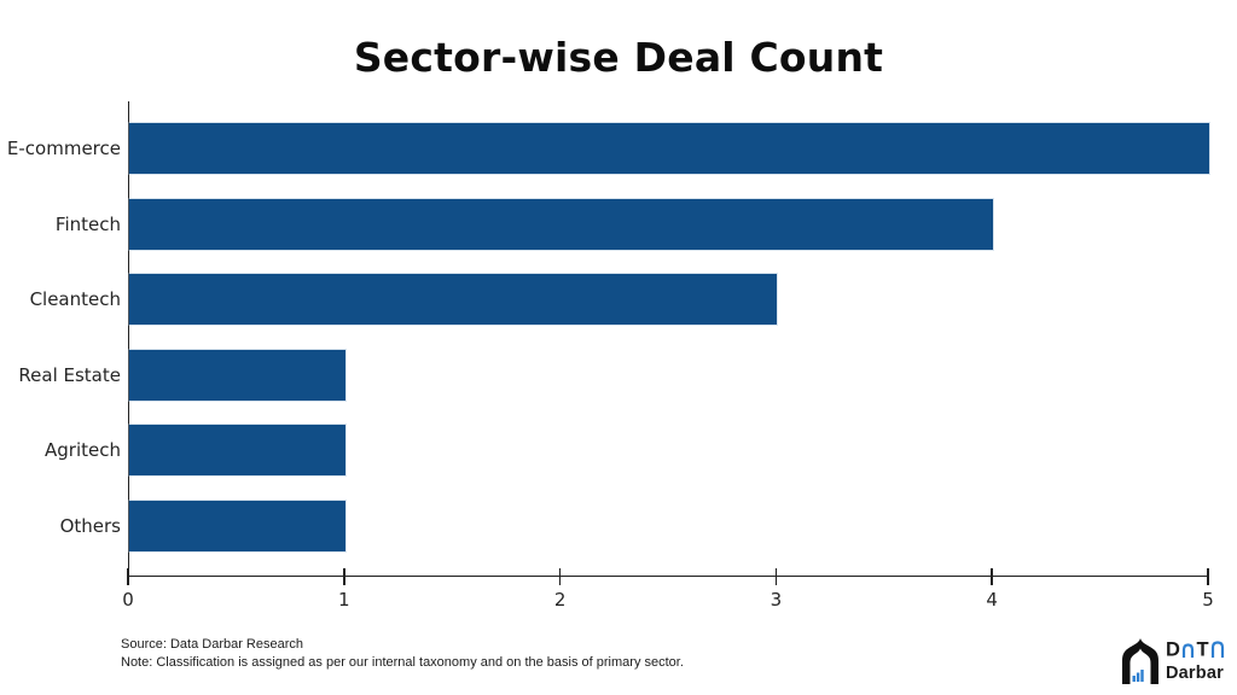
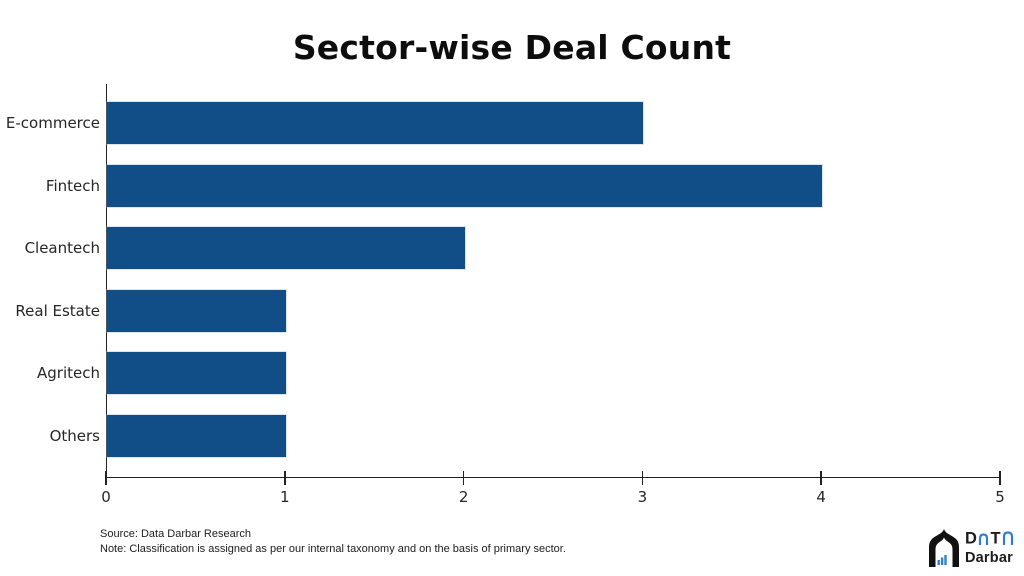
E-commerce: 5 -> 3
Cleantech: 3 -> 2
